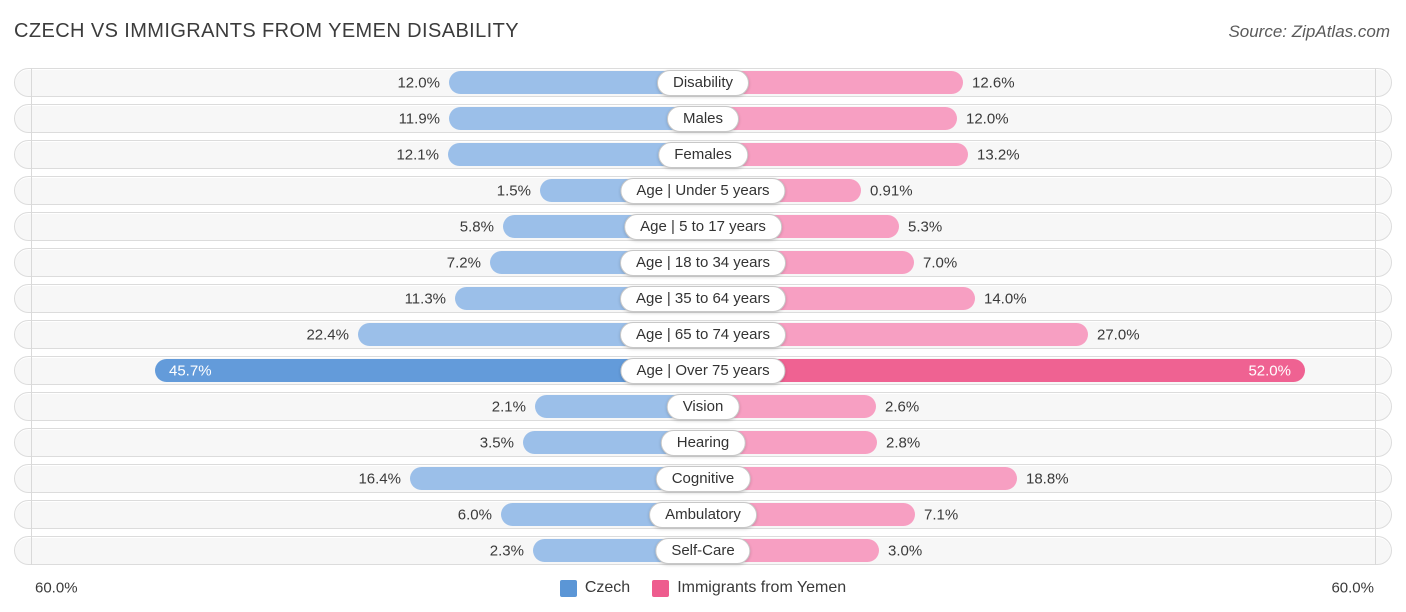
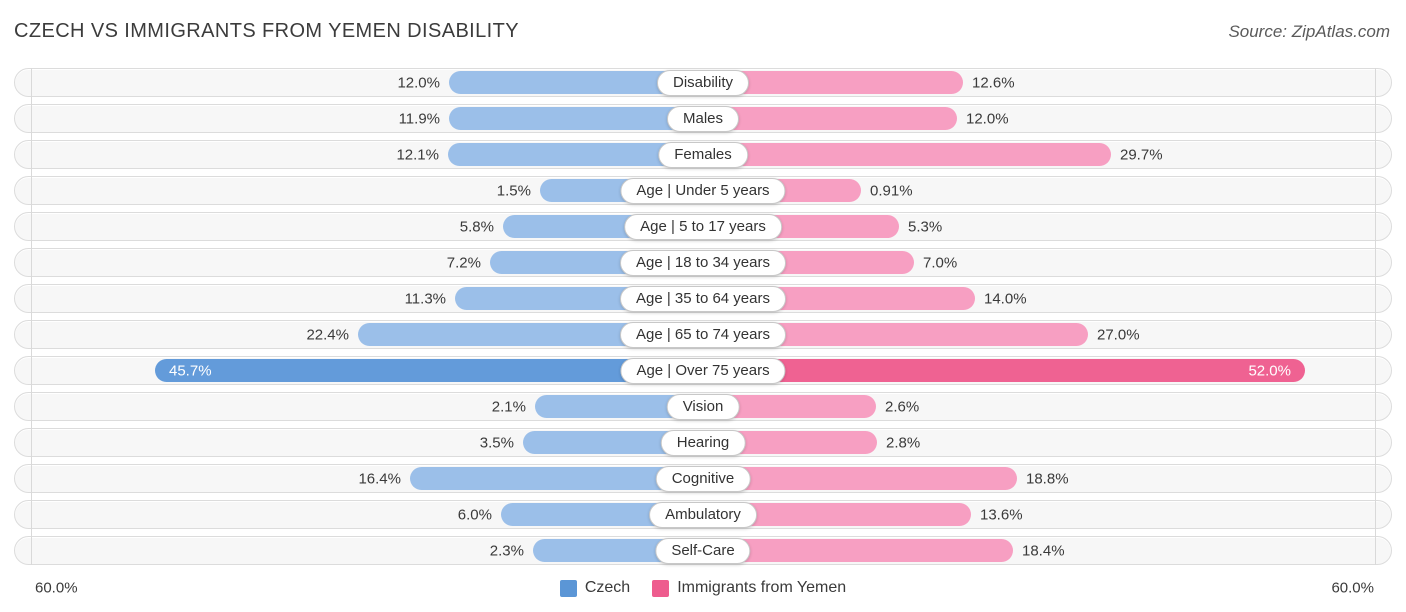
Immigrants from Yemen/Females: 13.2% -> 29.7%
Immigrants from Yemen/Ambulatory: 7.1% -> 13.6%
Immigrants from Yemen/Self-Care: 3.0% -> 18.4%
